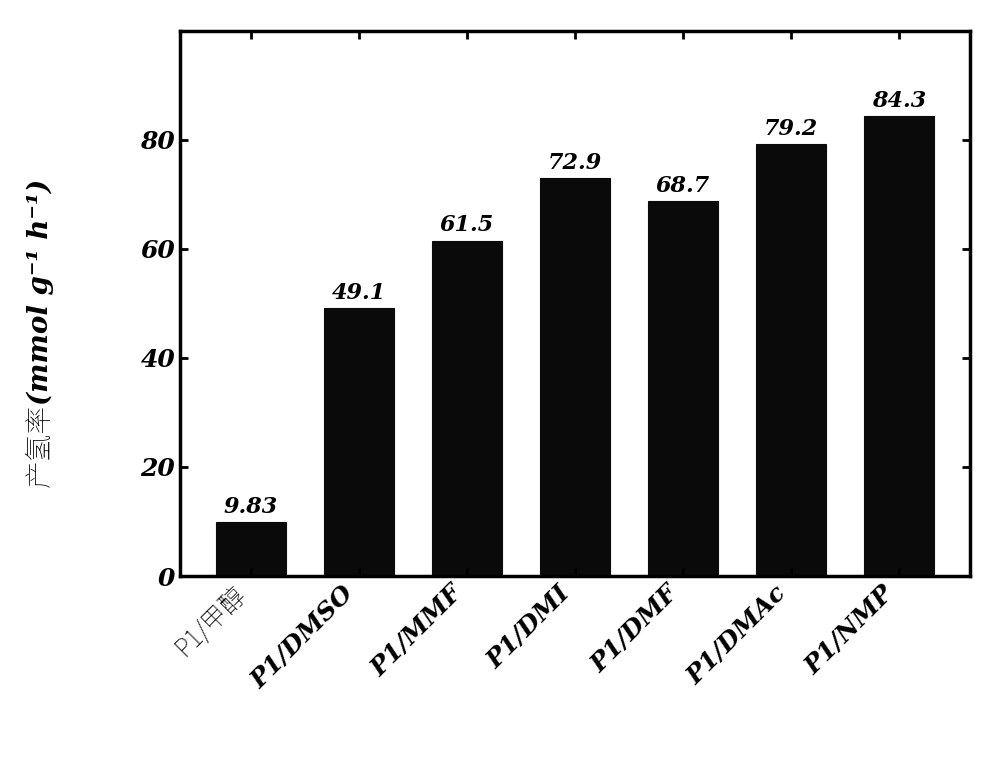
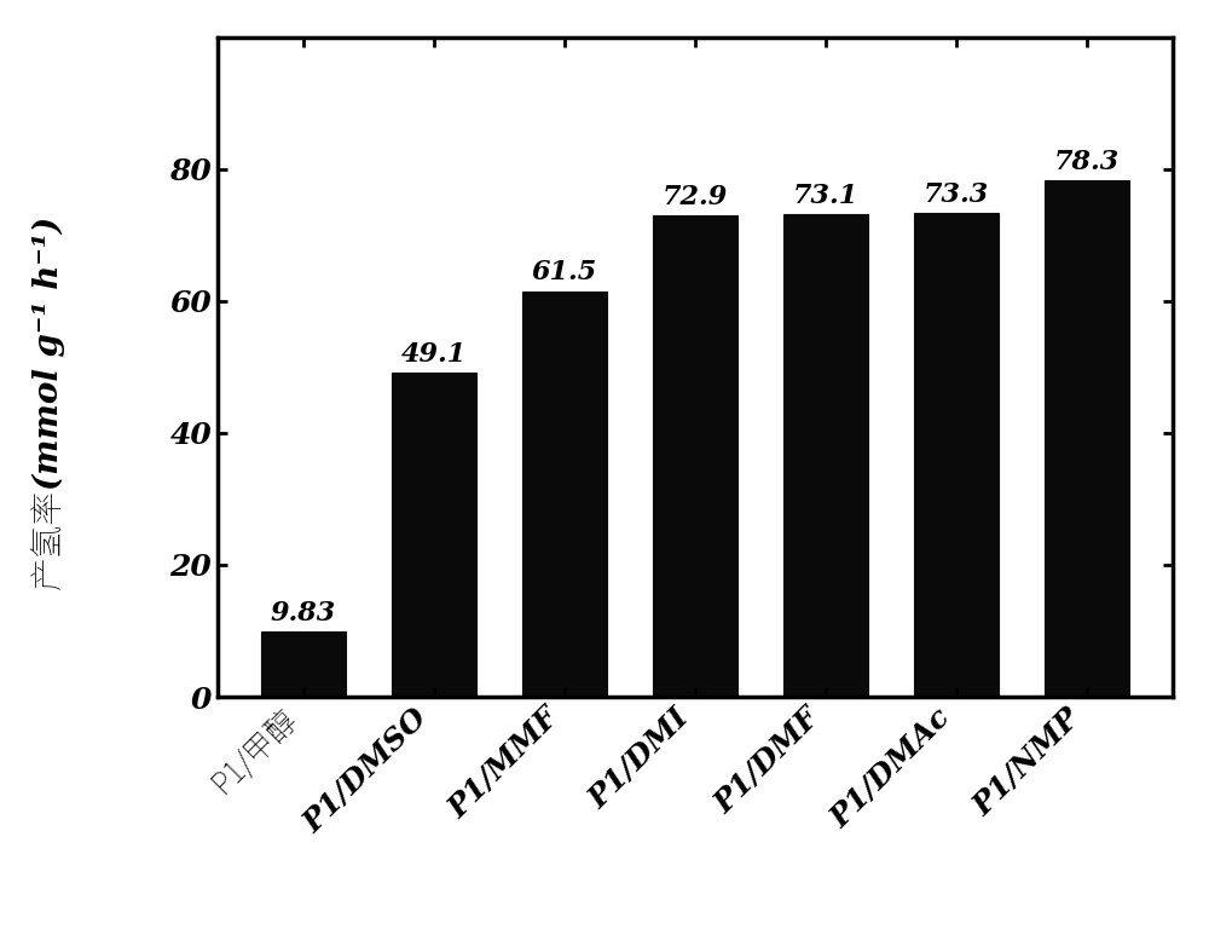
P1/DMF: 68.7 -> 73.1
P1/DMAc: 79.2 -> 73.3
P1/NMP: 84.3 -> 78.3
